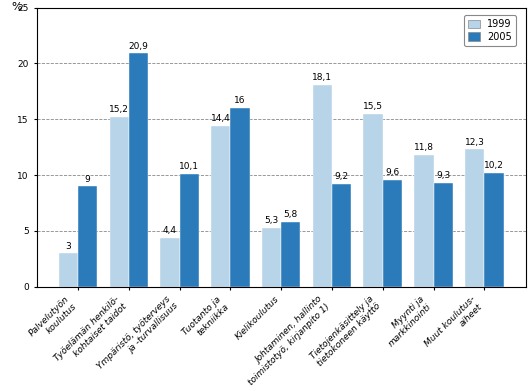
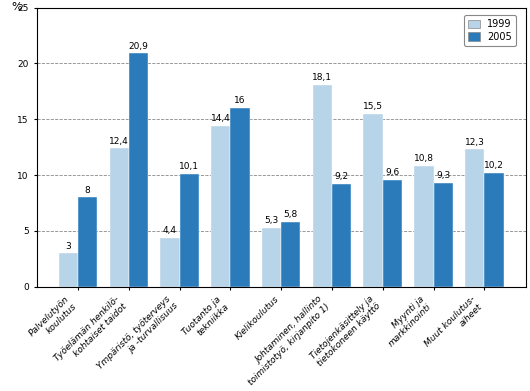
2005/Palvelutyön koulutus: 9 -> 8
1999/Työelämän henkilö- kohtaiset taidot: 15,2 -> 12,4
1999/Myynti ja markkinointi: 11,8 -> 10,8
